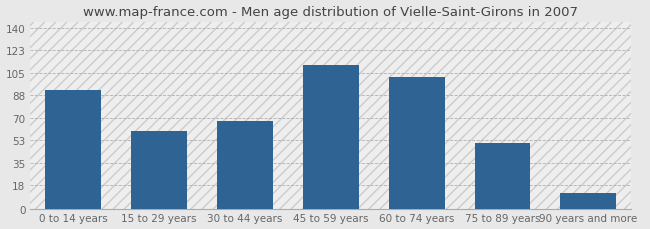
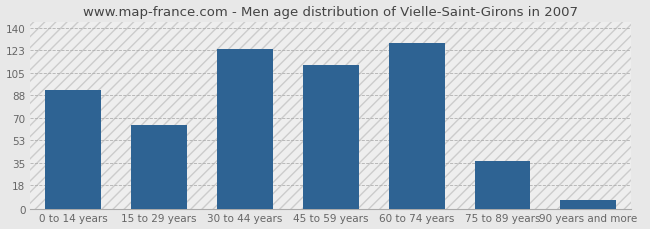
15 to 29 years: 60 -> 65
30 to 44 years: 68 -> 124
60 to 74 years: 102 -> 128
75 to 89 years: 51 -> 37
90 years and more: 12 -> 7
